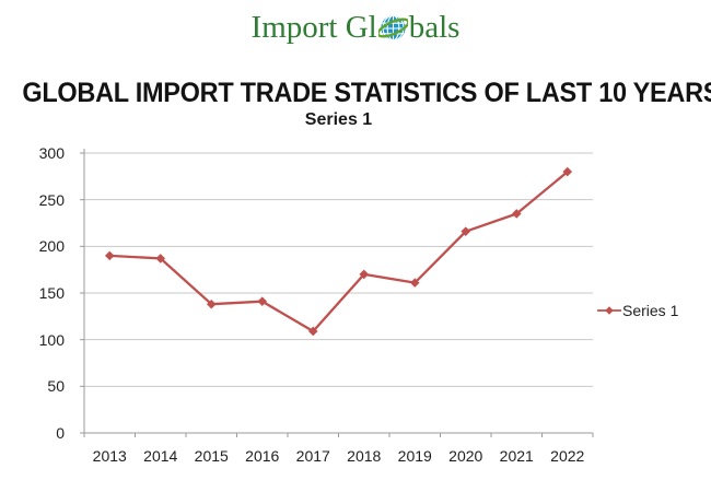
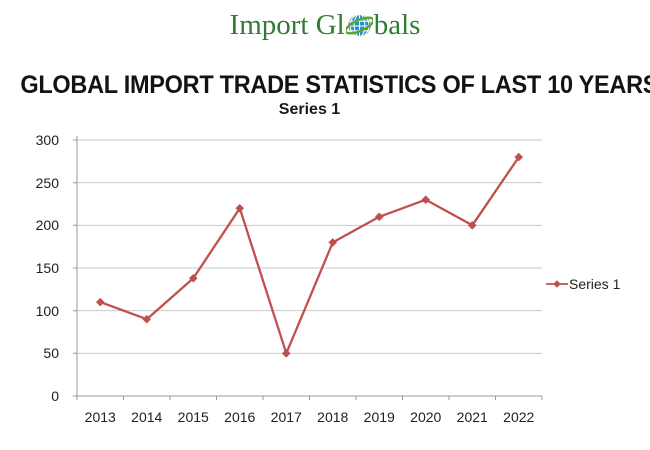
2013: 190 -> 110
2014: 190 -> 90
2016: 140 -> 220
2017: 110 -> 50
2018: 170 -> 180
2019: 160 -> 210
2020: 220 -> 230
2021: 240 -> 200
